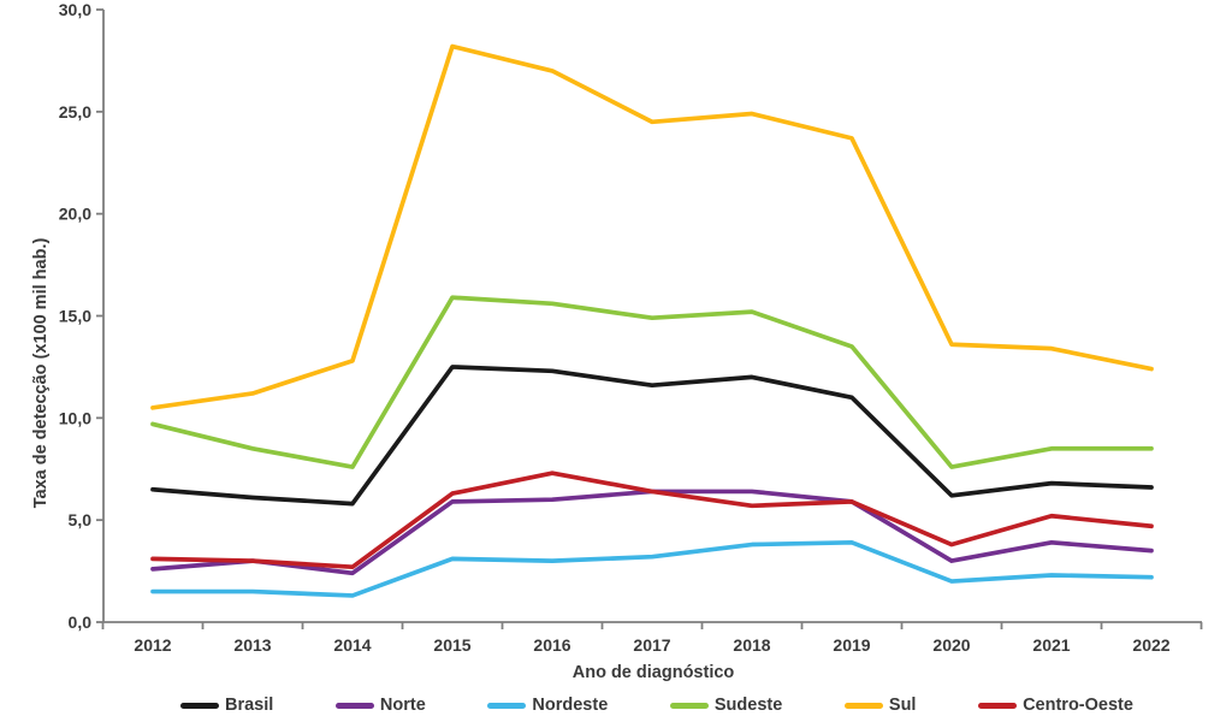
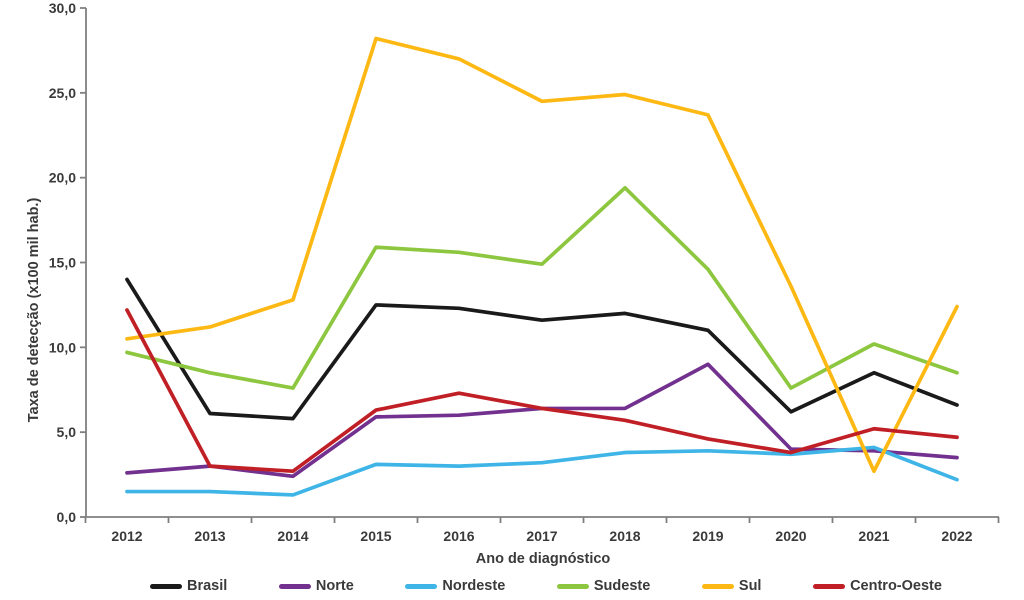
Brasil/2012: 6,5 -> 14,0
Centro-Oeste/2012: 3,1 -> 12,2
Sudeste/2018: 15,2 -> 19,4
Norte/2019: 5,9 -> 9,0
Sudeste/2019: 13,5 -> 14,6
Centro-Oeste/2019: 5,9 -> 4,6
Norte/2020: 3,0 -> 4,0
Nordeste/2020: 2,0 -> 3,7
Brasil/2021: 6,8 -> 8,5
Nordeste/2021: 2,3 -> 4,1
Sudeste/2021: 8,5 -> 10,2
Sul/2021: 13,4 -> 2,7
